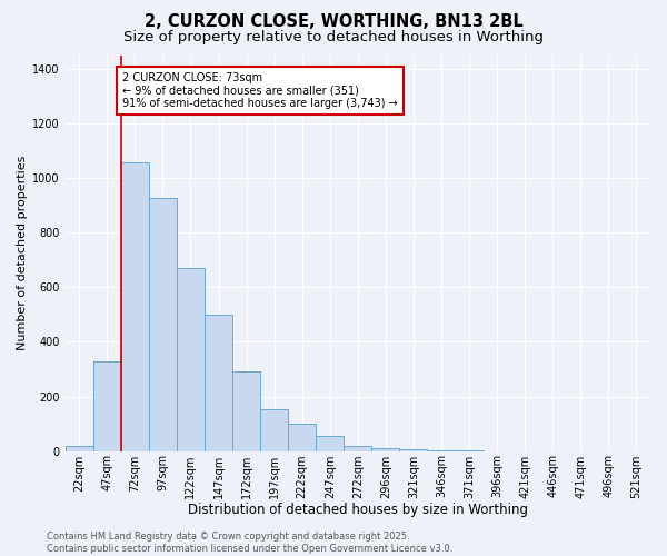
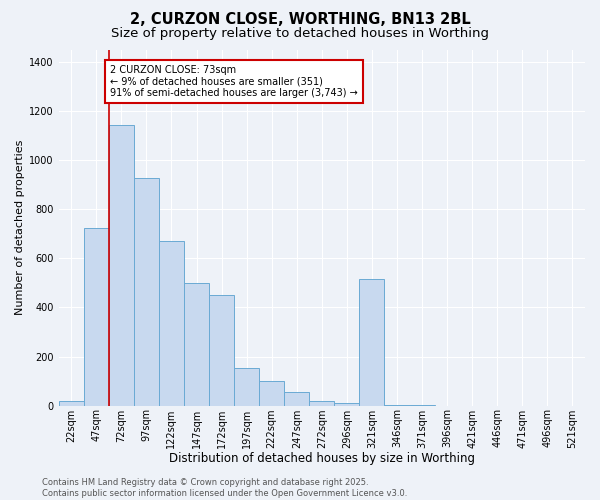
47sqm: 330 -> 725
72sqm: 1060 -> 1145
172sqm: 290 -> 450
321sqm: 5 -> 515
